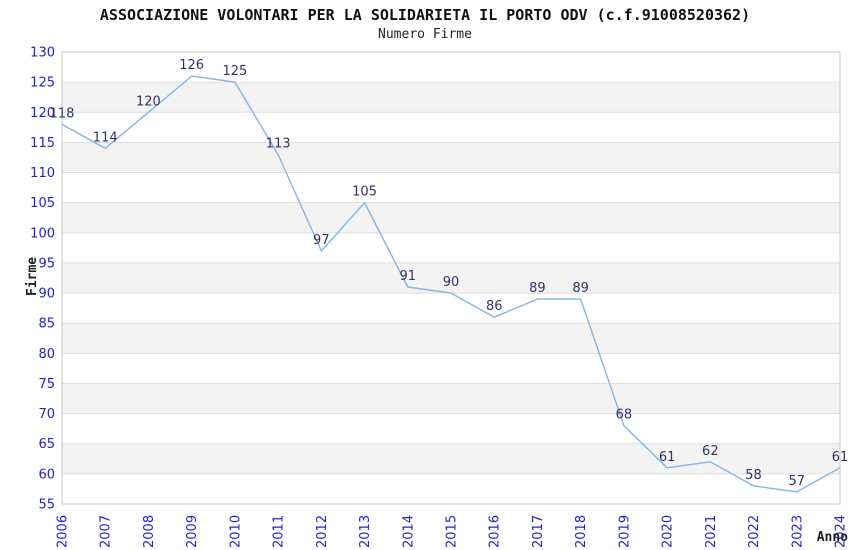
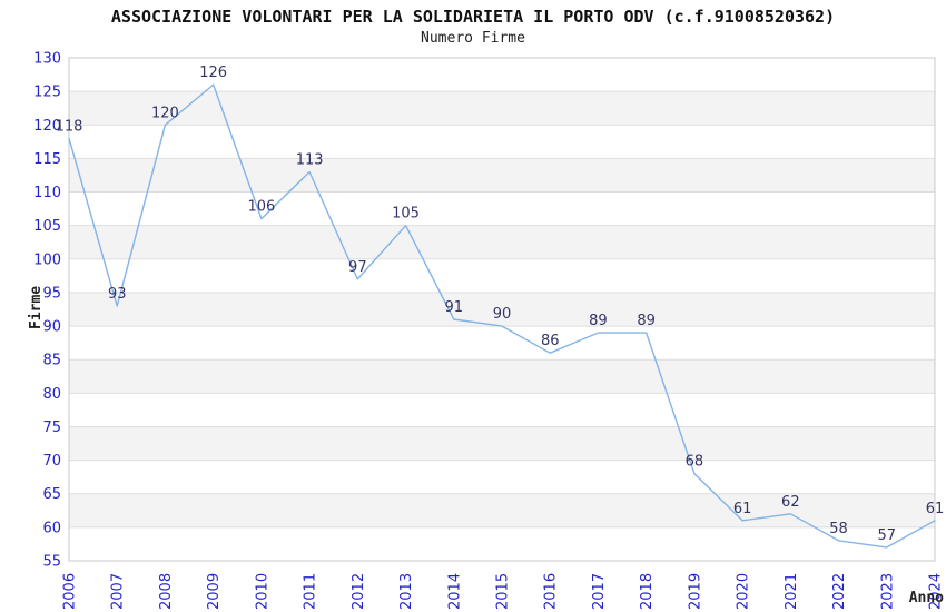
2007: 114 -> 93
2010: 125 -> 106
